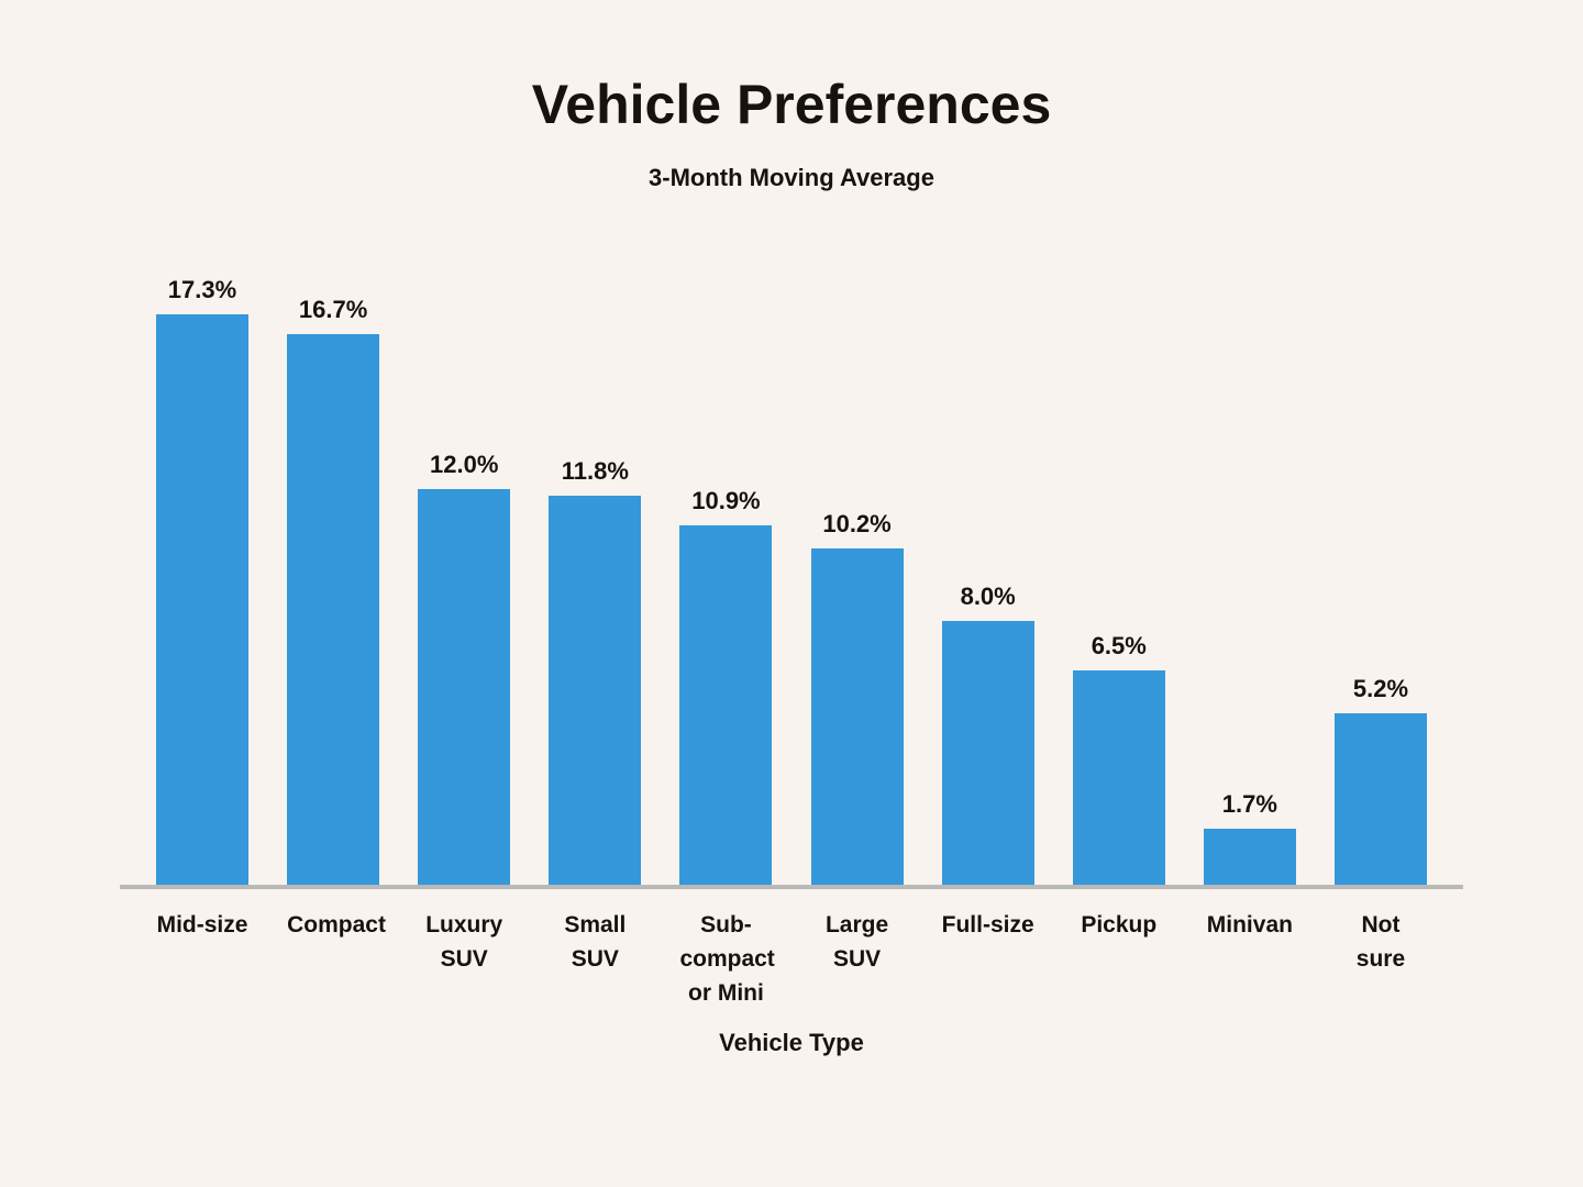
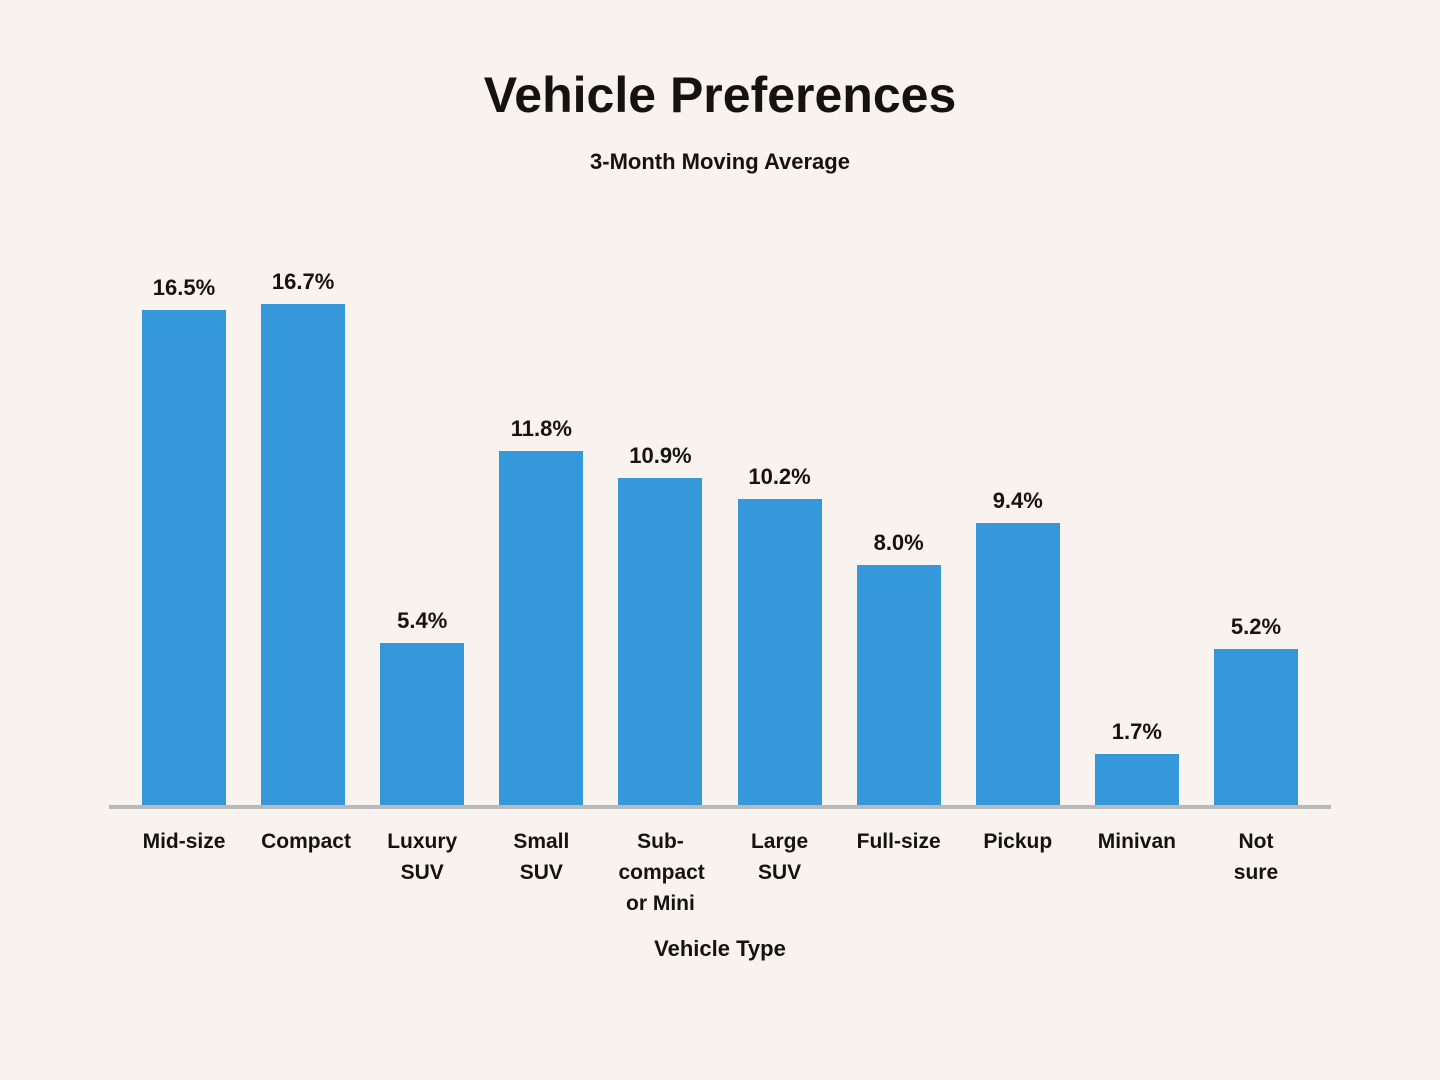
Mid-size: 17.3% -> 16.5%
Luxury SUV: 12.0% -> 5.4%
Pickup: 6.5% -> 9.4%
